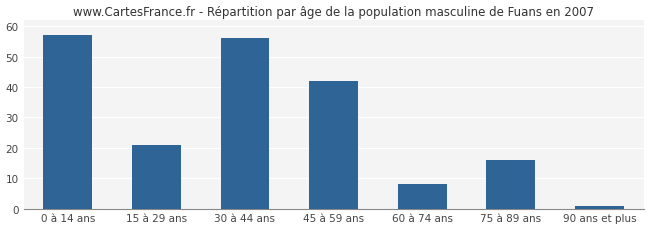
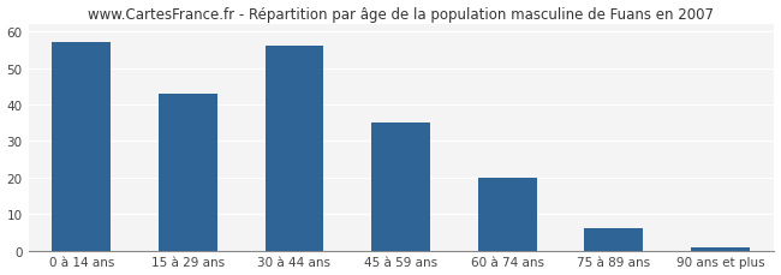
15 à 29 ans: 21 -> 43
45 à 59 ans: 42 -> 35
60 à 74 ans: 8 -> 20
75 à 89 ans: 16 -> 6
